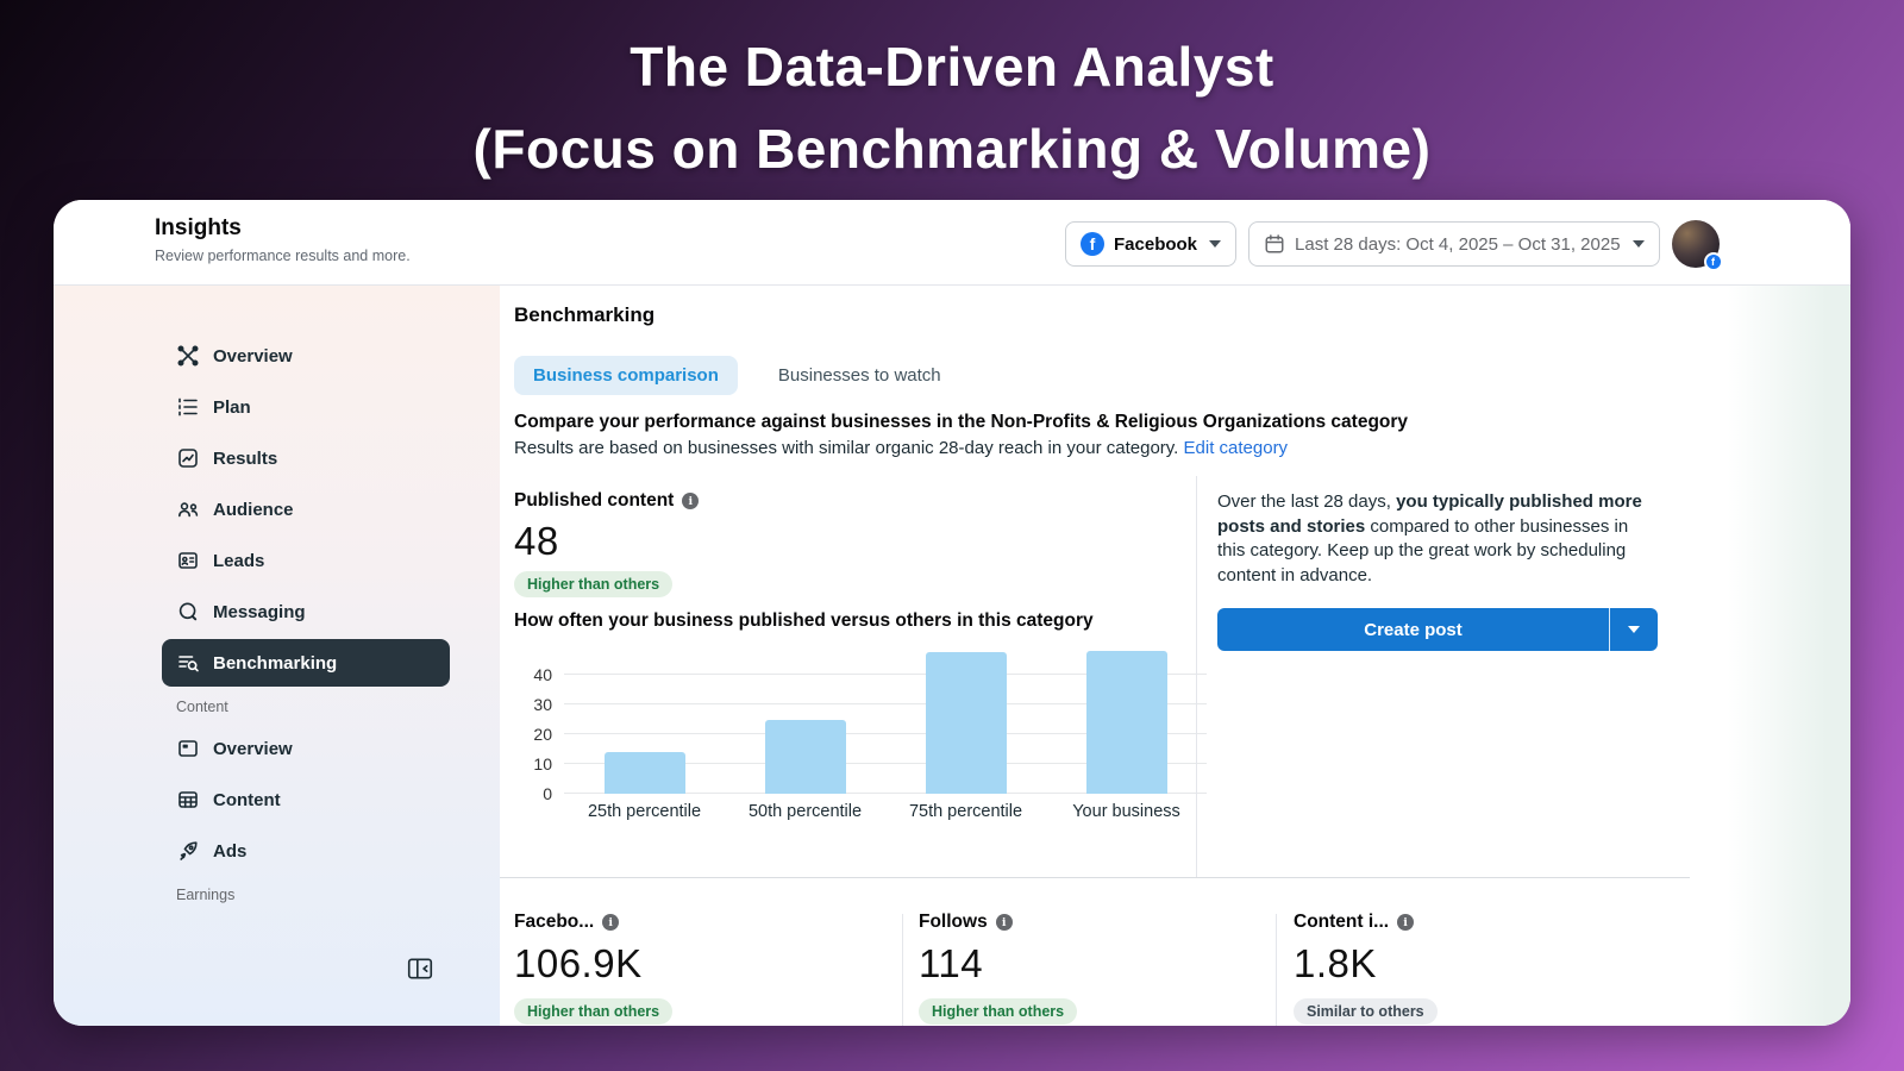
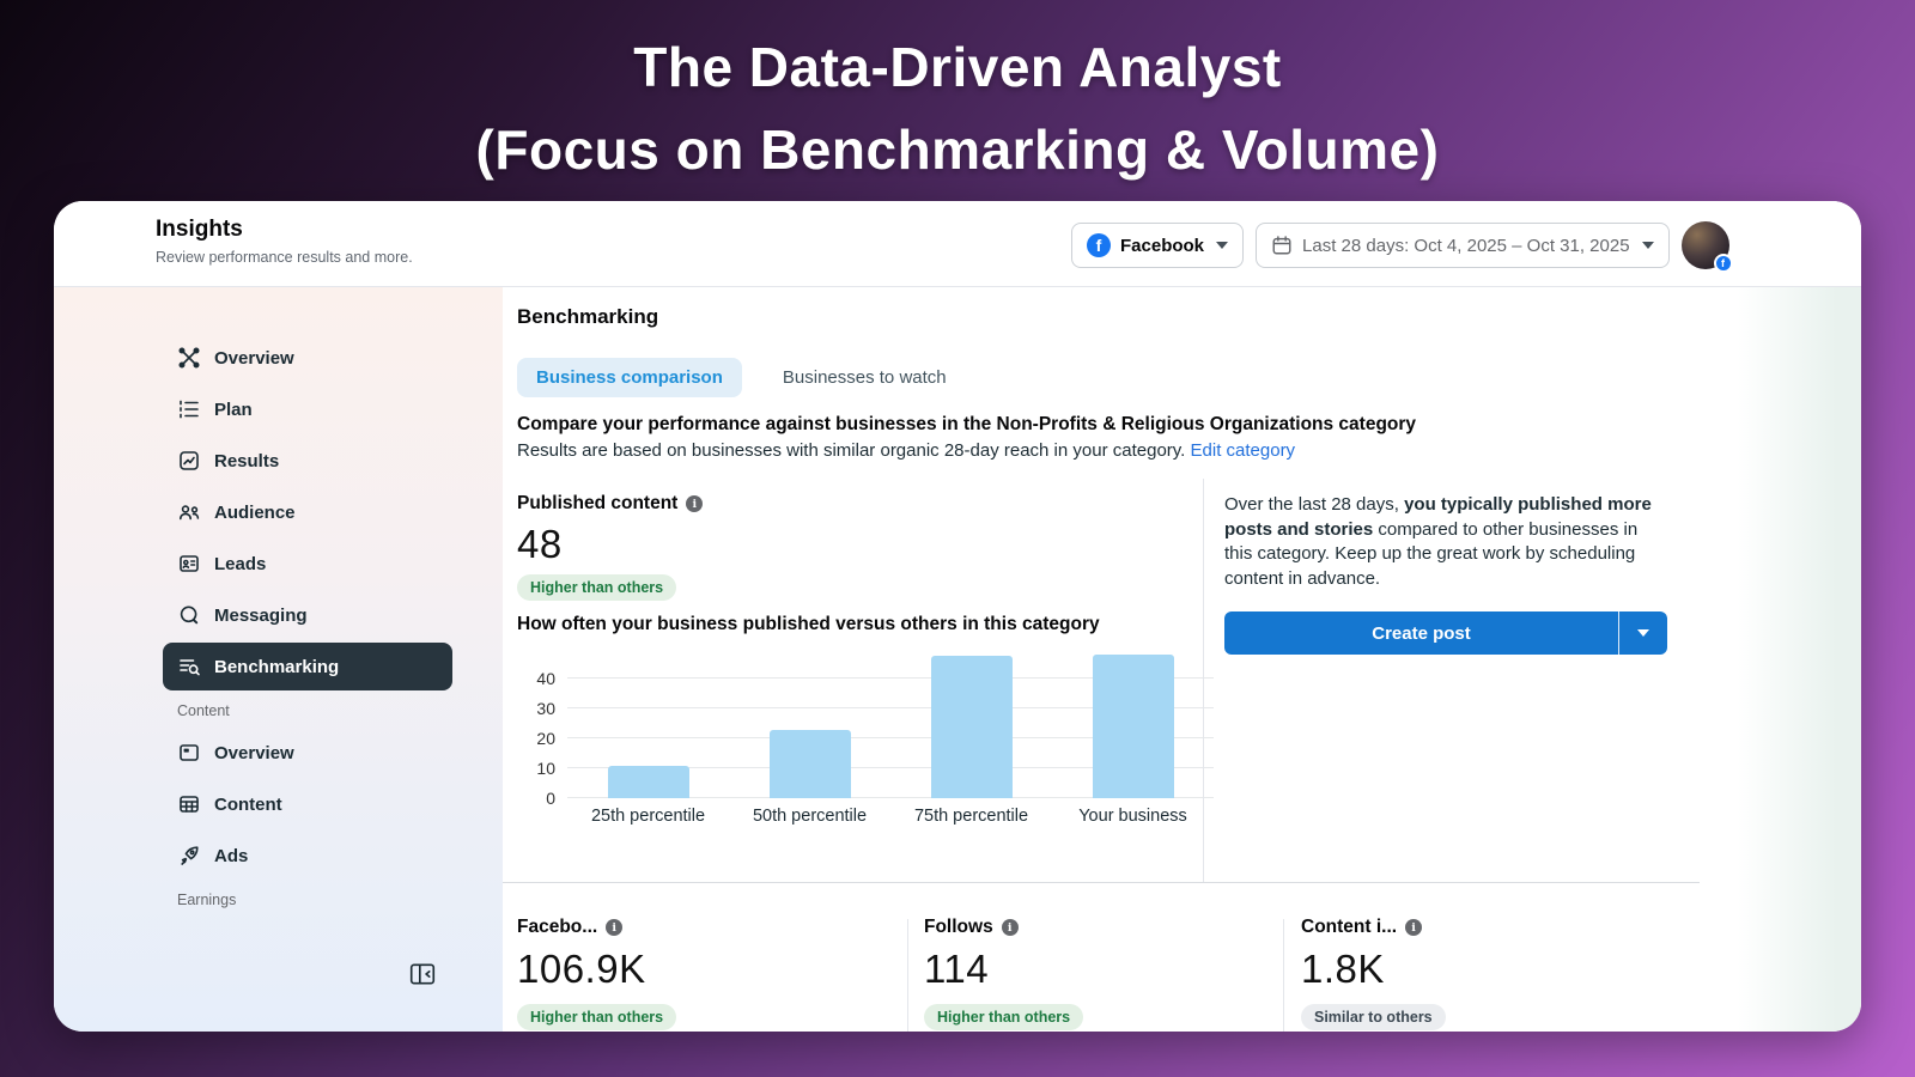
25th percentile: 14 -> 11
50th percentile: 25 -> 23
